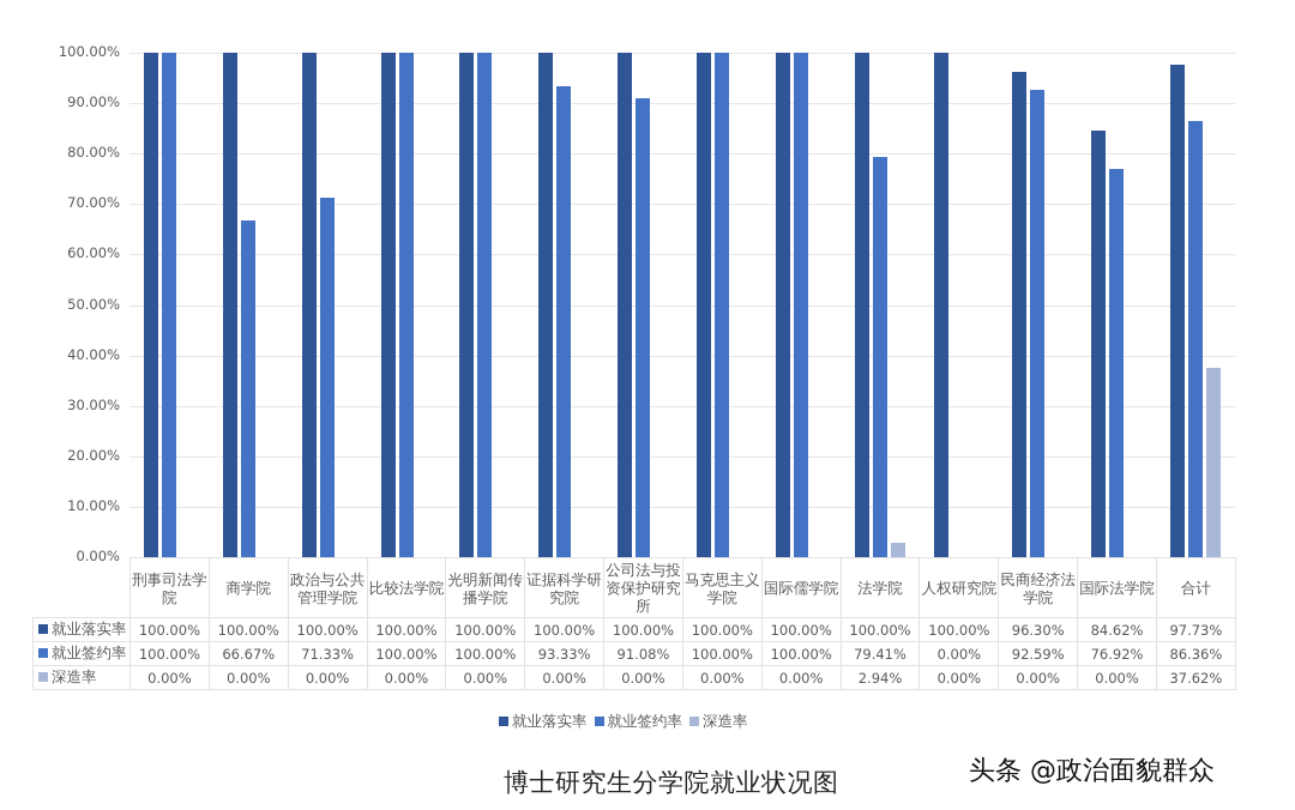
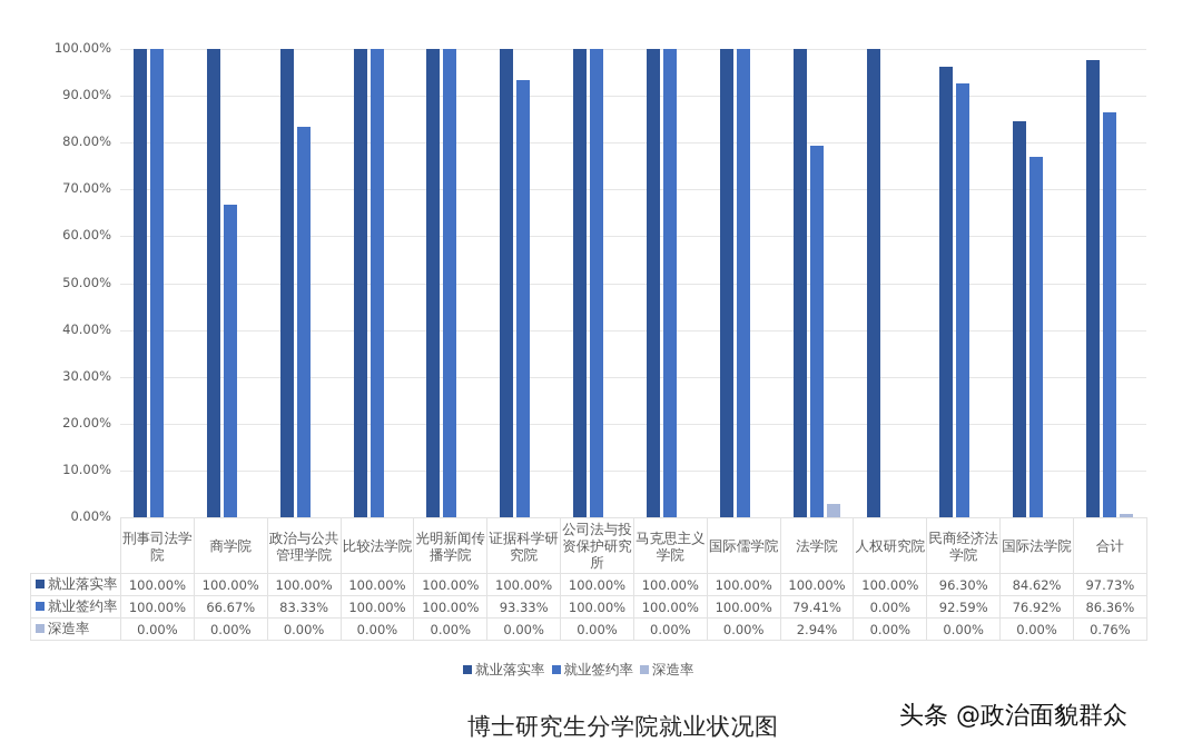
就业签约率/政治与公共管理学院: 71.33% -> 83.33%
就业签约率/公司法与投资保护研究所: 91.08% -> 100.00%
深造率/合计: 37.62% -> 0.76%
